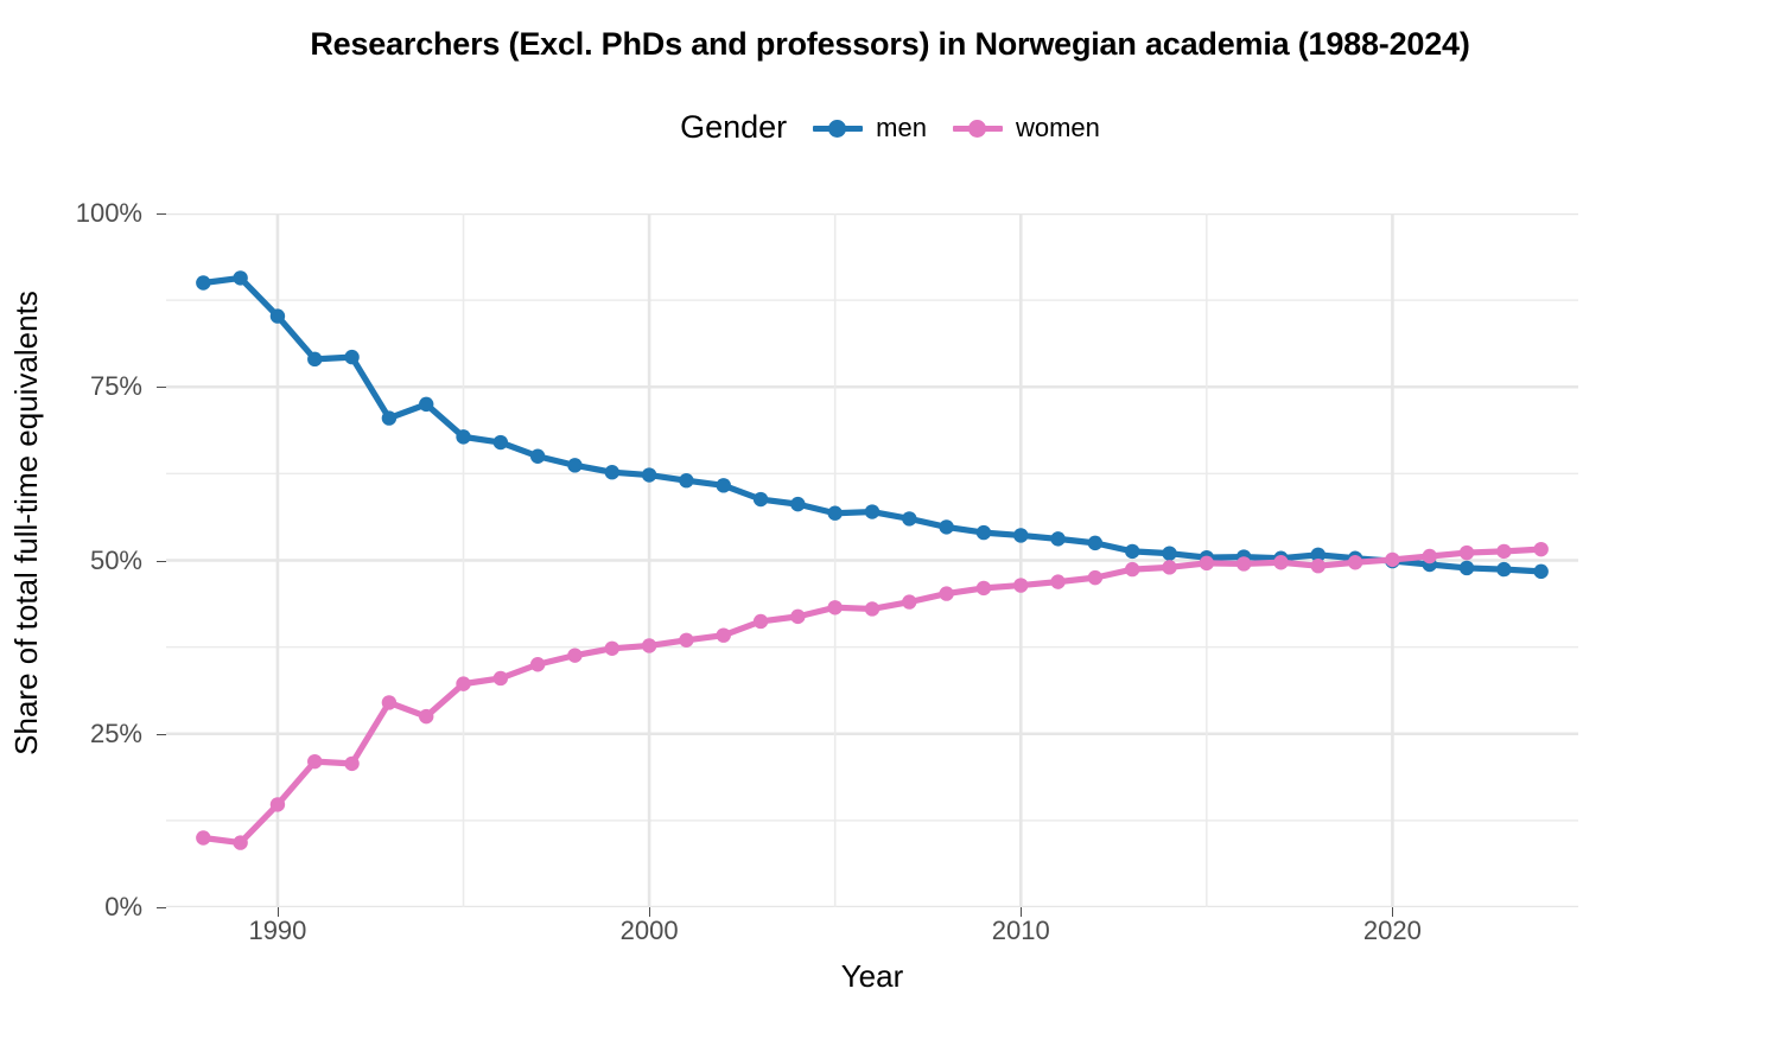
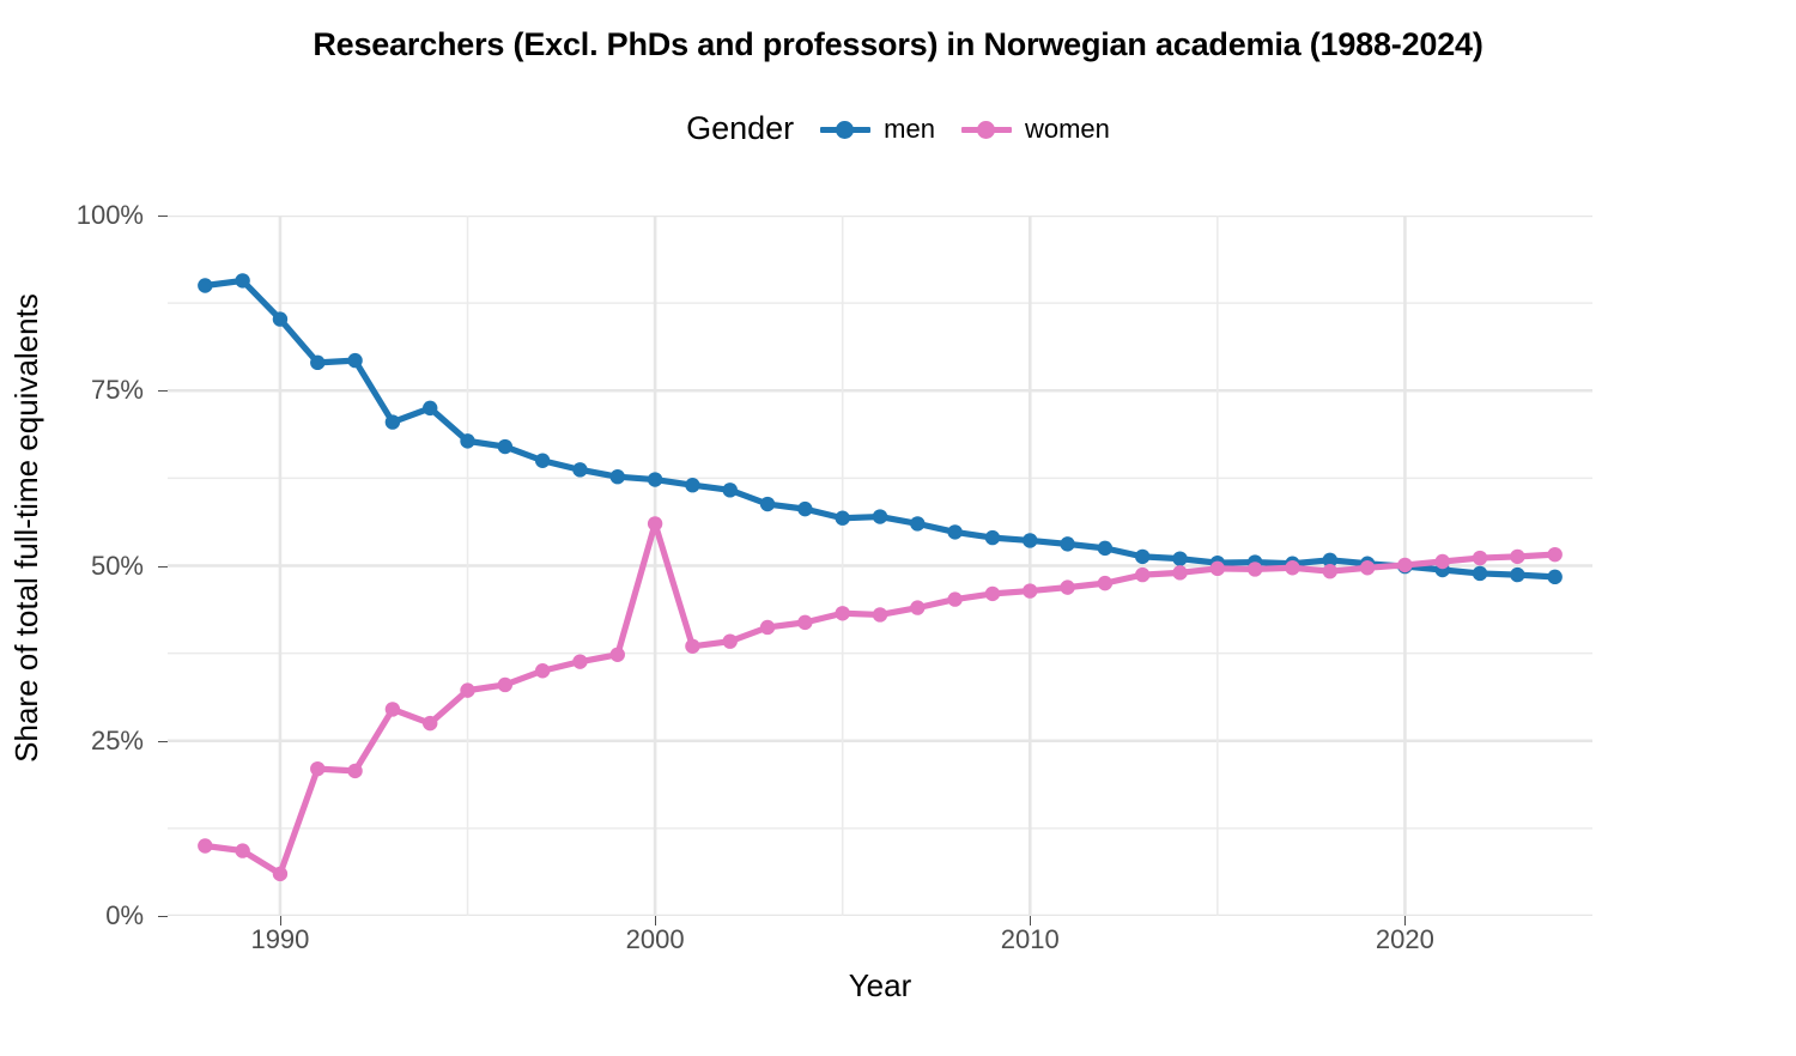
women/1990: 15% -> 6%
women/2000: 38% -> 56%
